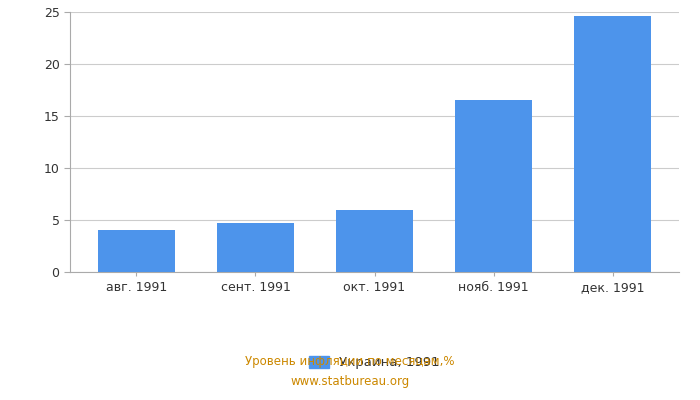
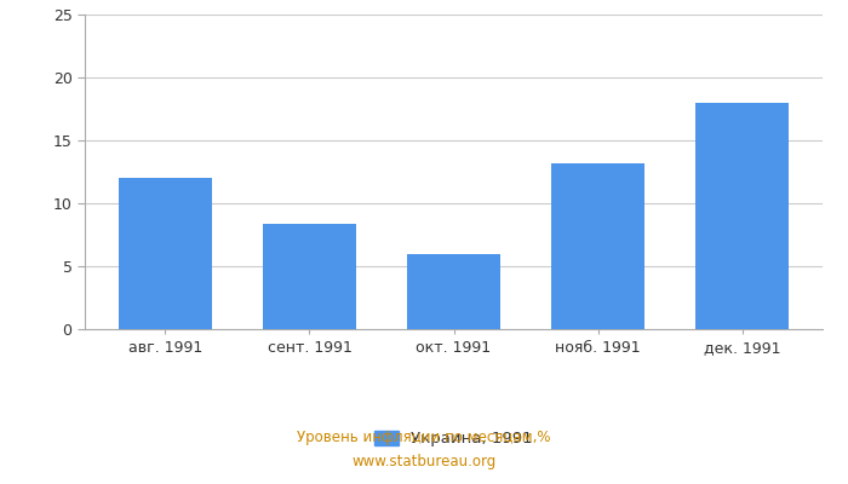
авг. 1991: 4.0 -> 12.0
сент. 1991: 4.7 -> 8.4
нояб. 1991: 16.5 -> 13.2
дек. 1991: 24.6 -> 18.0
